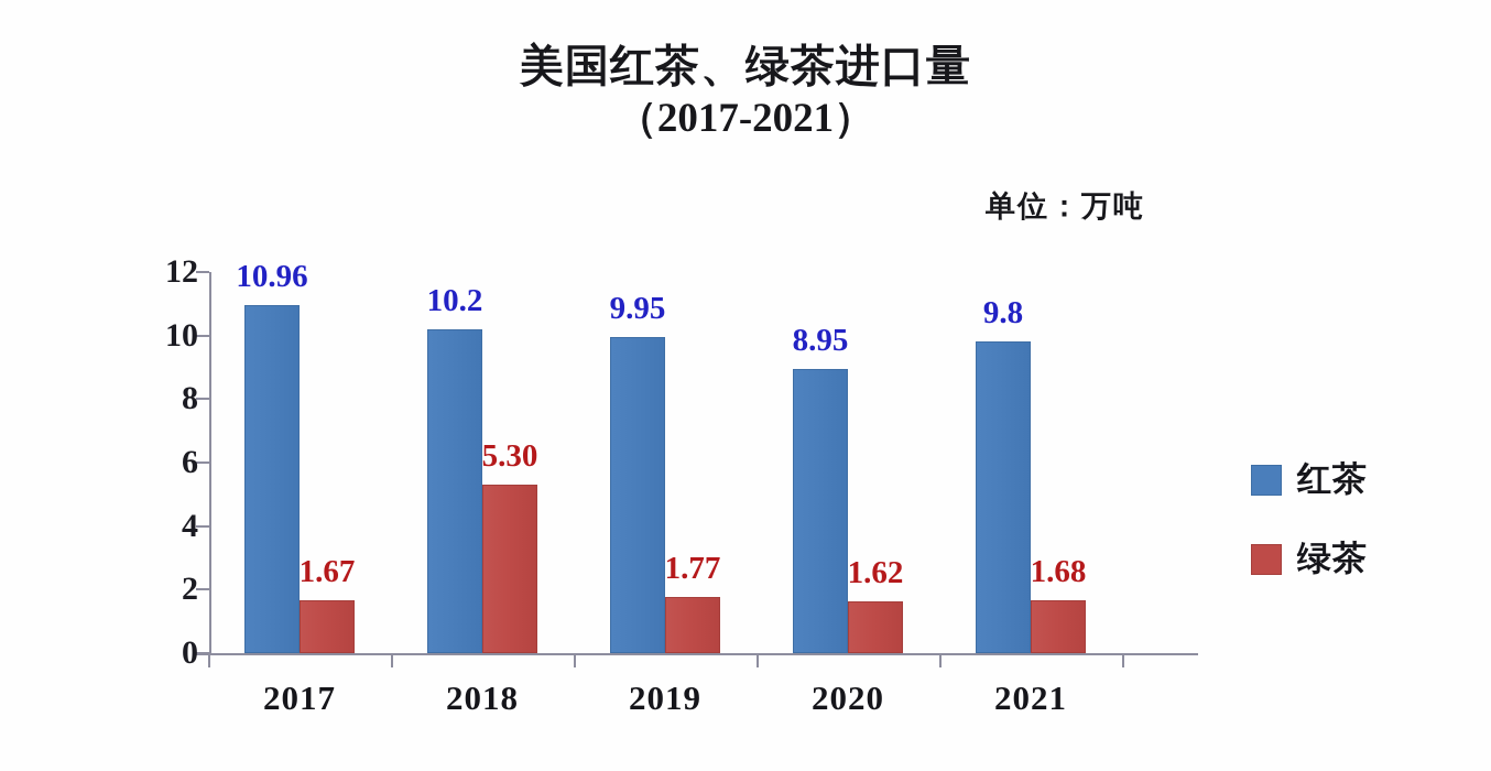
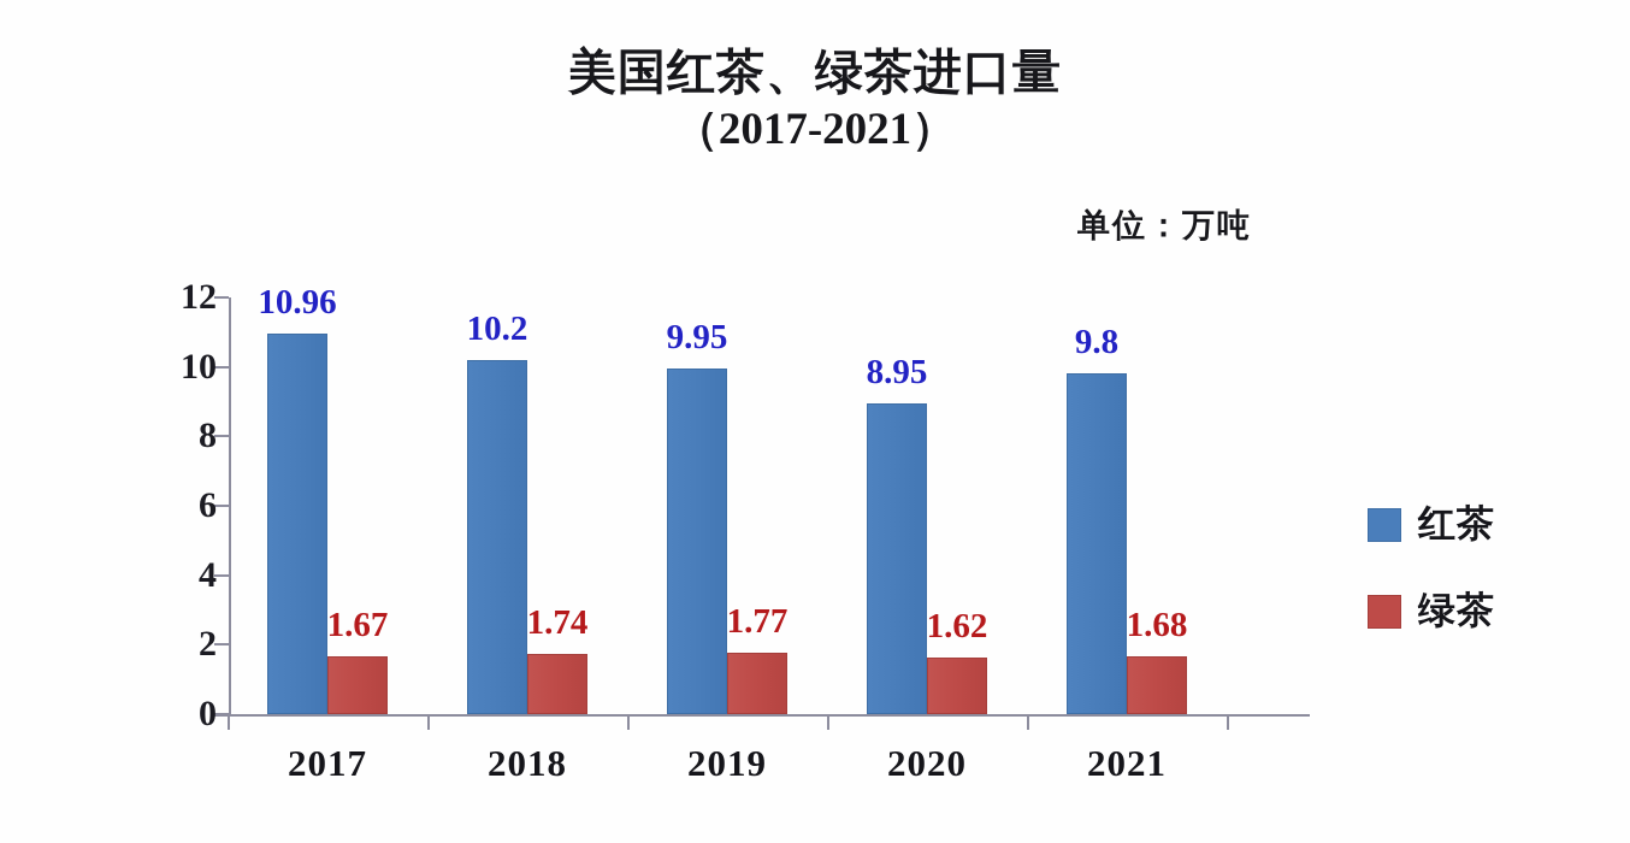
绿茶/2018: 5.30 -> 1.74
